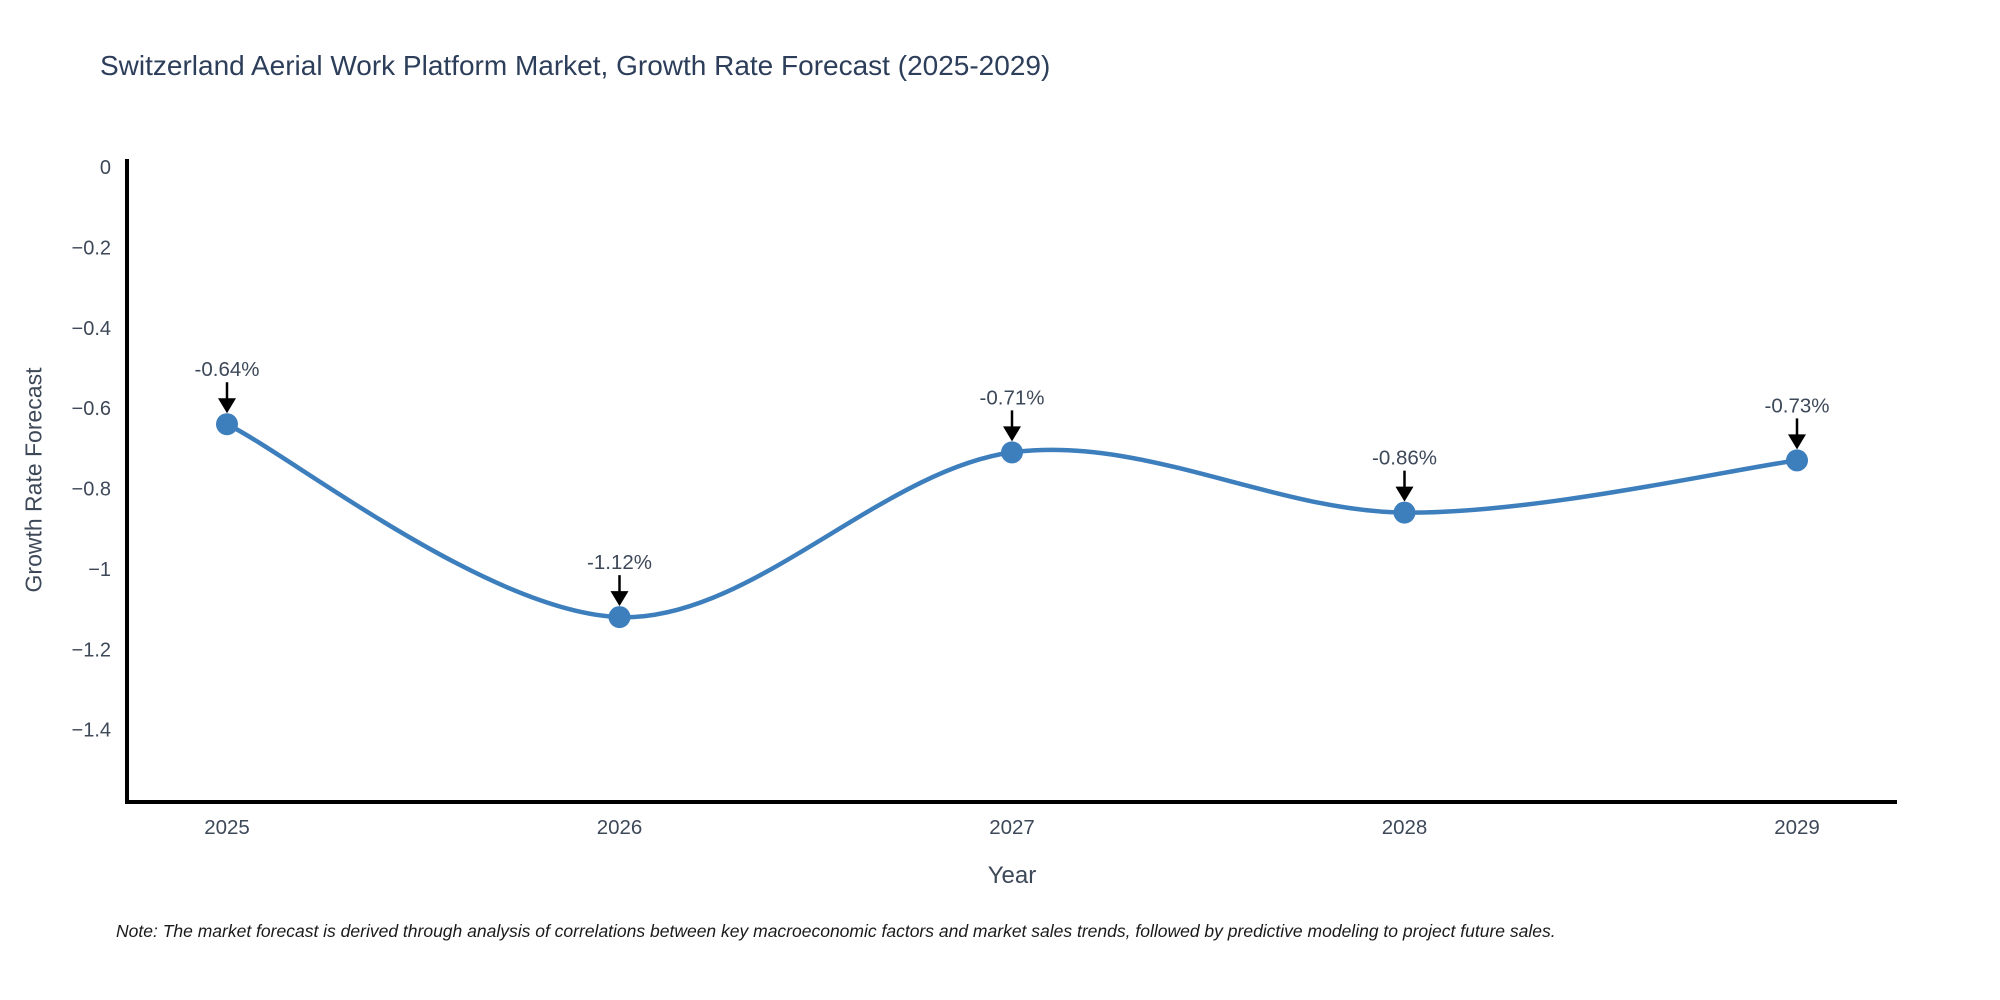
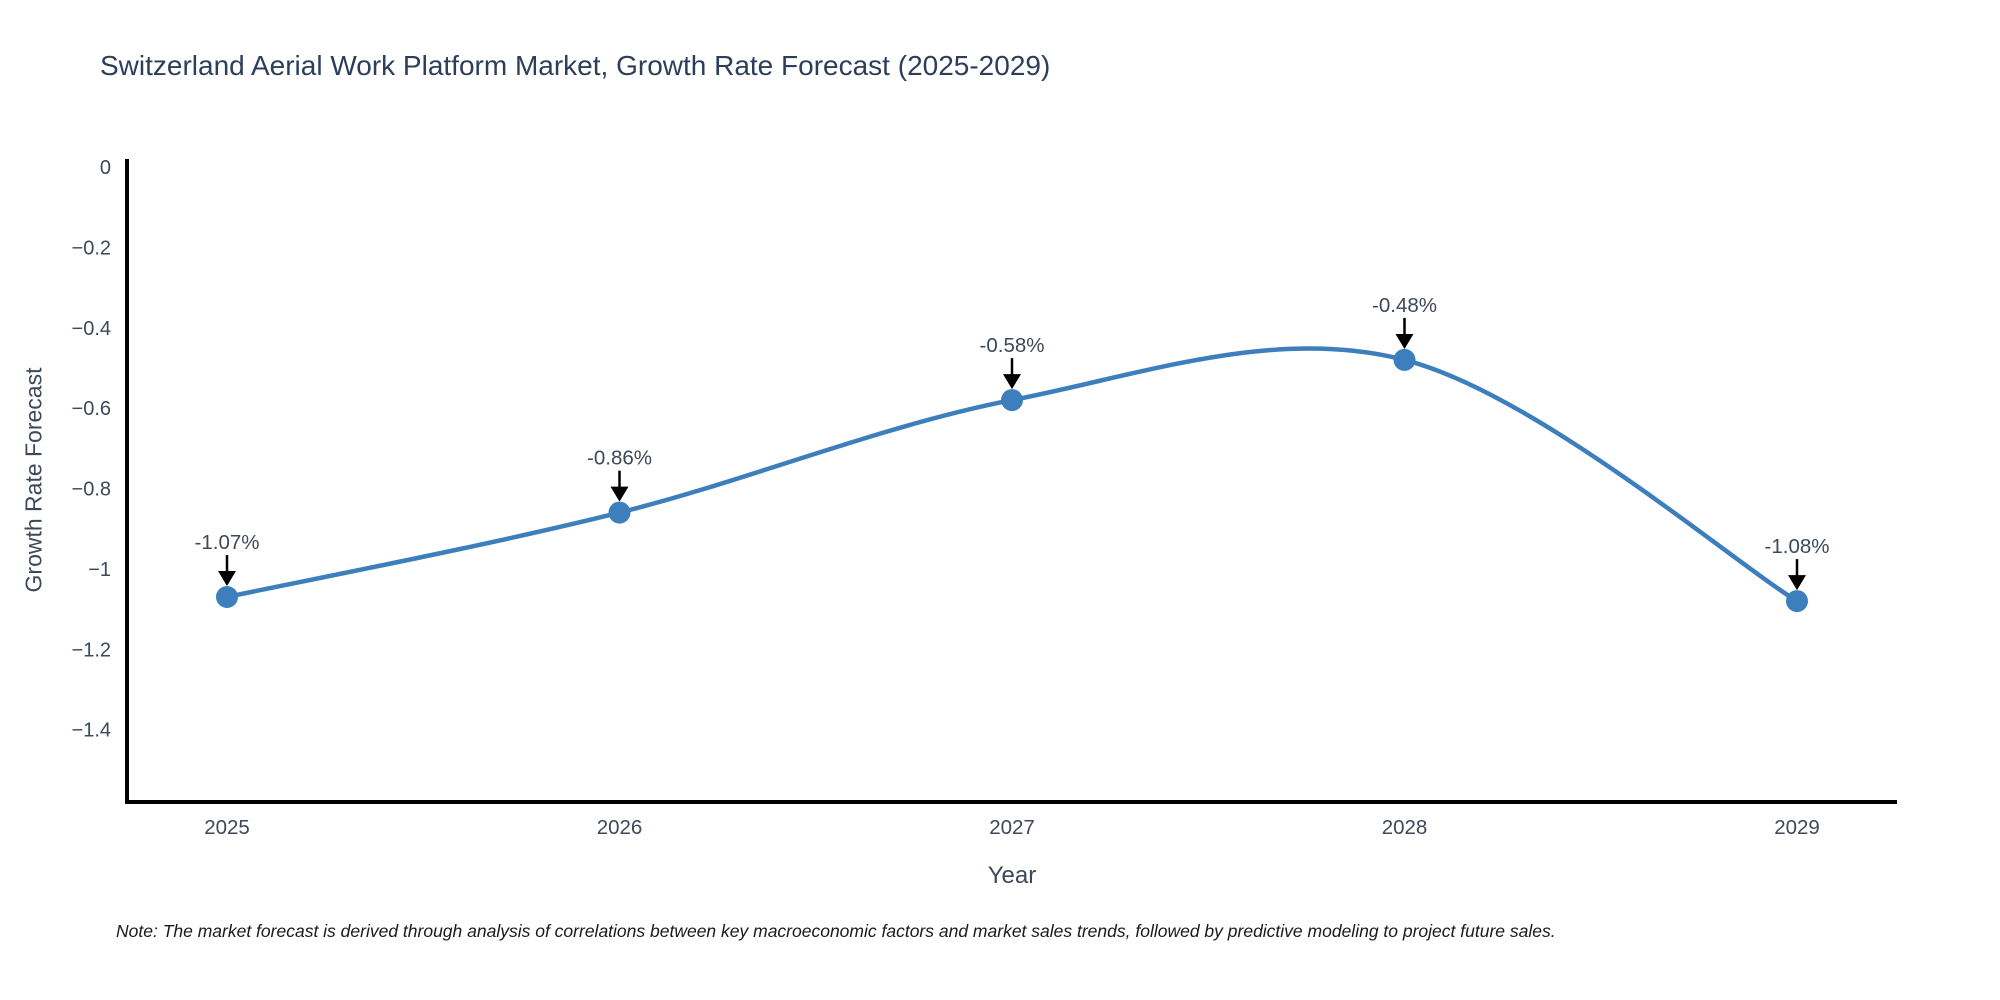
2025: -0.64% -> -1.07%
2026: -1.12% -> -0.86%
2027: -0.71% -> -0.58%
2028: -0.86% -> -0.48%
2029: -0.73% -> -1.08%
